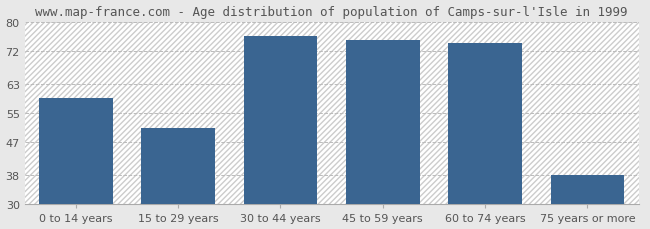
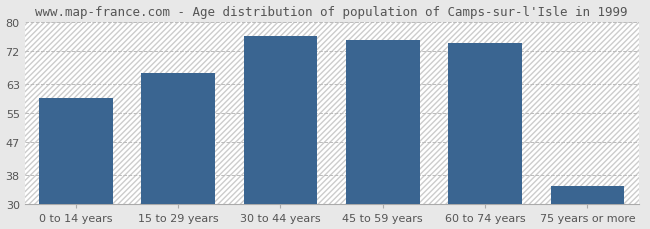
15 to 29 years: 51 -> 66
75 years or more: 38 -> 35
